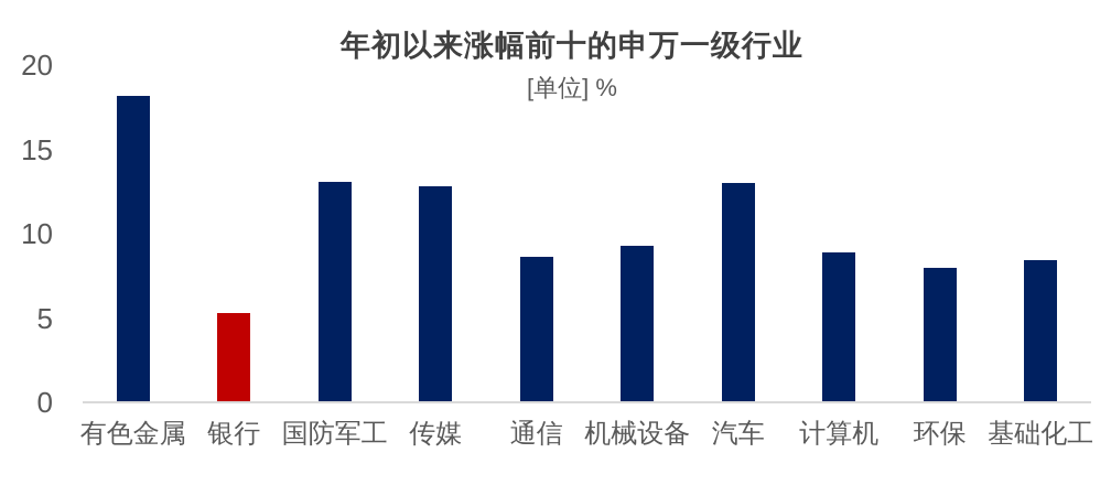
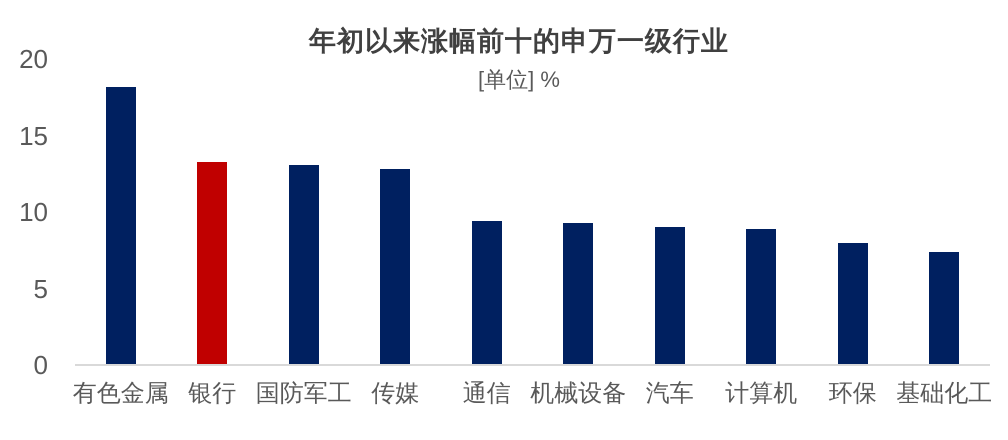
银行: 5.3 -> 13.3
通信: 8.6 -> 9.4
汽车: 13.0 -> 9.0
基础化工: 8.4 -> 7.4
